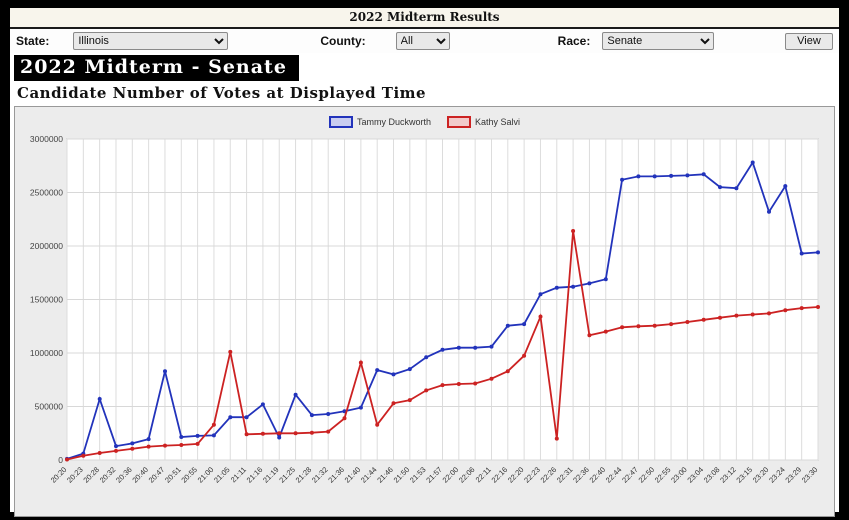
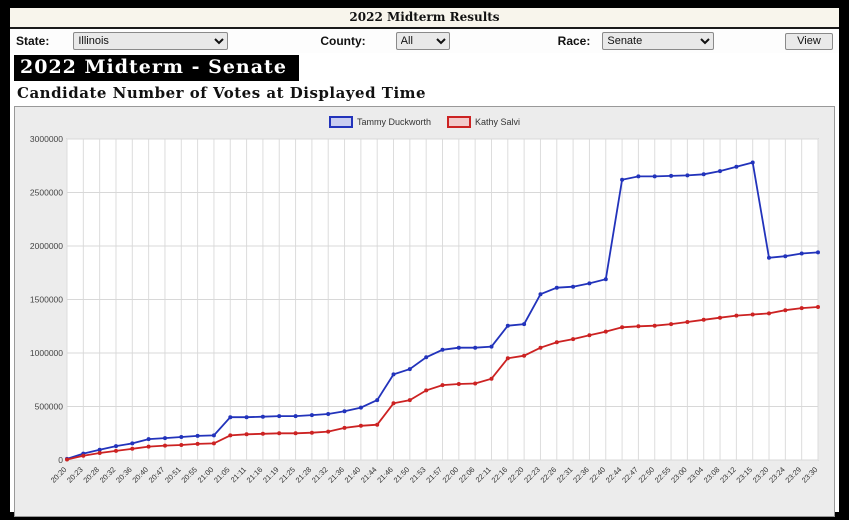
Tammy Duckworth/20:28: 570000 -> 100000
Tammy Duckworth/20:47: 830000 -> 200000
Kathy Salvi/21:00: 330000 -> 160000
Kathy Salvi/21:05: 1010000 -> 230000
Tammy Duckworth/21:16: 520000 -> 400000
Tammy Duckworth/21:19: 210000 -> 410000
Tammy Duckworth/21:25: 610000 -> 410000
Kathy Salvi/21:36: 390000 -> 300000
Kathy Salvi/21:40: 910000 -> 320000
Tammy Duckworth/21:44: 840000 -> 560000
Kathy Salvi/22:16: 830000 -> 950000
Kathy Salvi/22:23: 1340000 -> 1050000
Kathy Salvi/22:26: 200000 -> 1100000
Kathy Salvi/22:31: 2140000 -> 1130000
Tammy Duckworth/23:08: 2550000 -> 2700000
Tammy Duckworth/23:12: 2540000 -> 2740000
Tammy Duckworth/23:20: 2320000 -> 1890000
Tammy Duckworth/23:24: 2560000 -> 1900000
